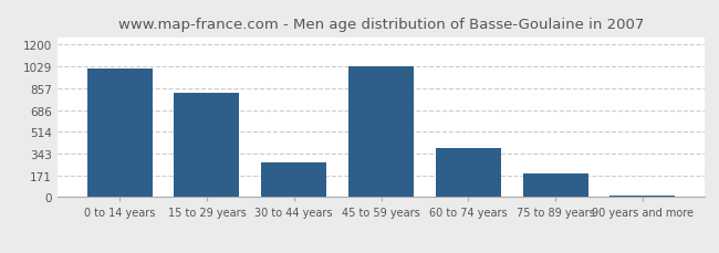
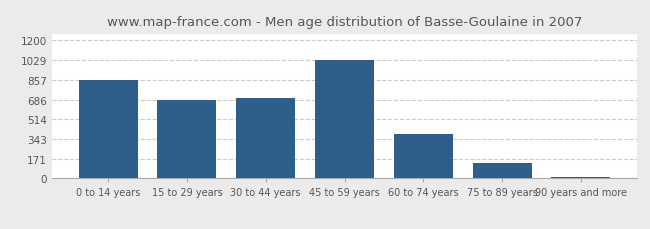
0 to 14 years: 1010 -> 860
15 to 29 years: 820 -> 690
30 to 44 years: 270 -> 700
75 to 89 years: 190 -> 130
